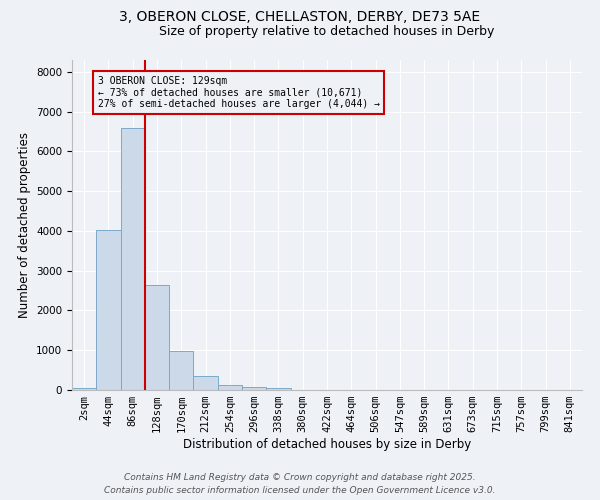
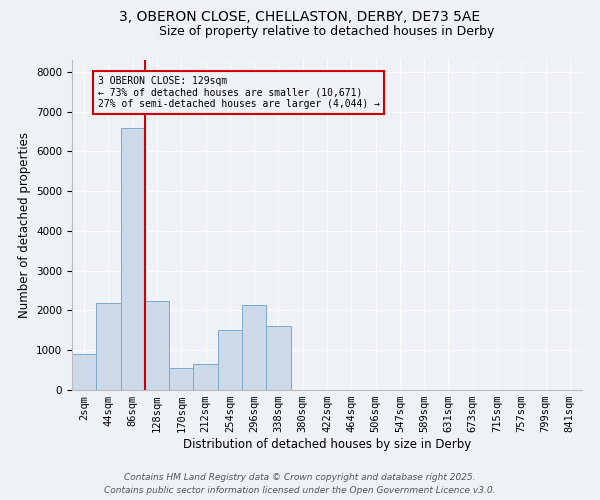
2sqm: 50 -> 900
44sqm: 4020 -> 2200
128sqm: 2650 -> 2250
170sqm: 980 -> 550
212sqm: 340 -> 650
254sqm: 130 -> 1500
296sqm: 60 -> 2150
338sqm: 40 -> 1600
